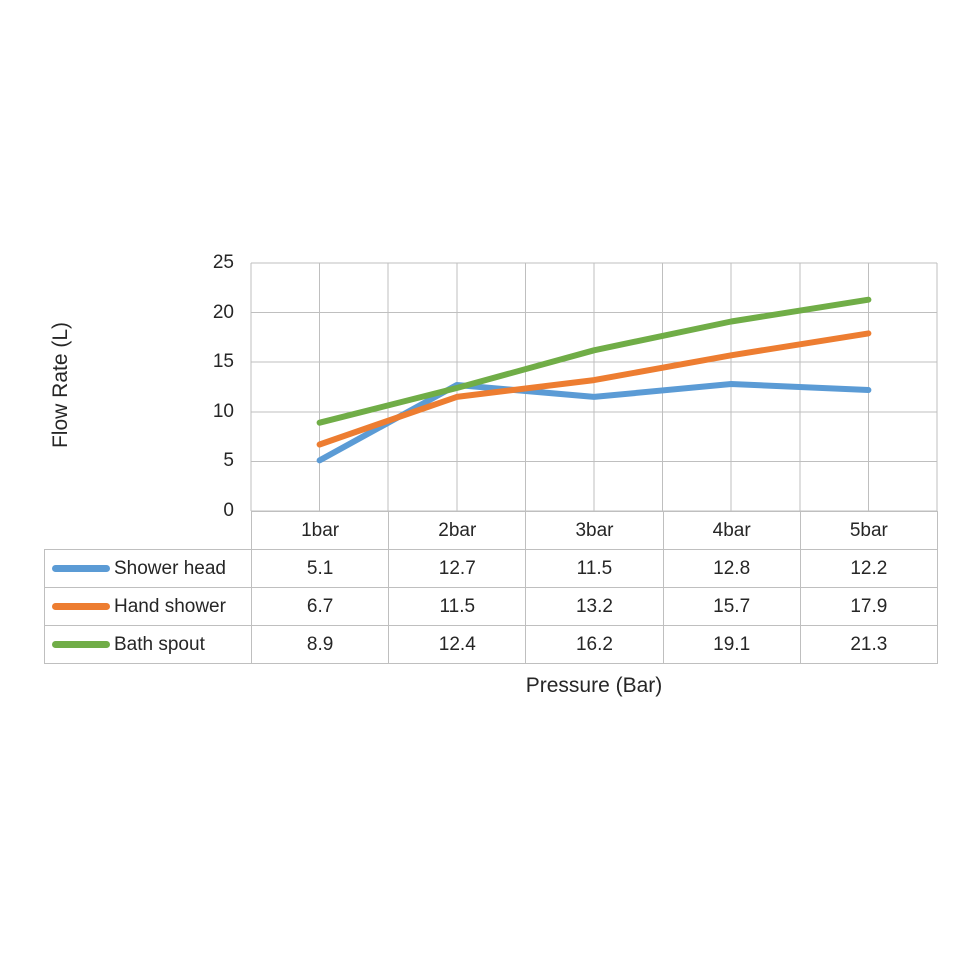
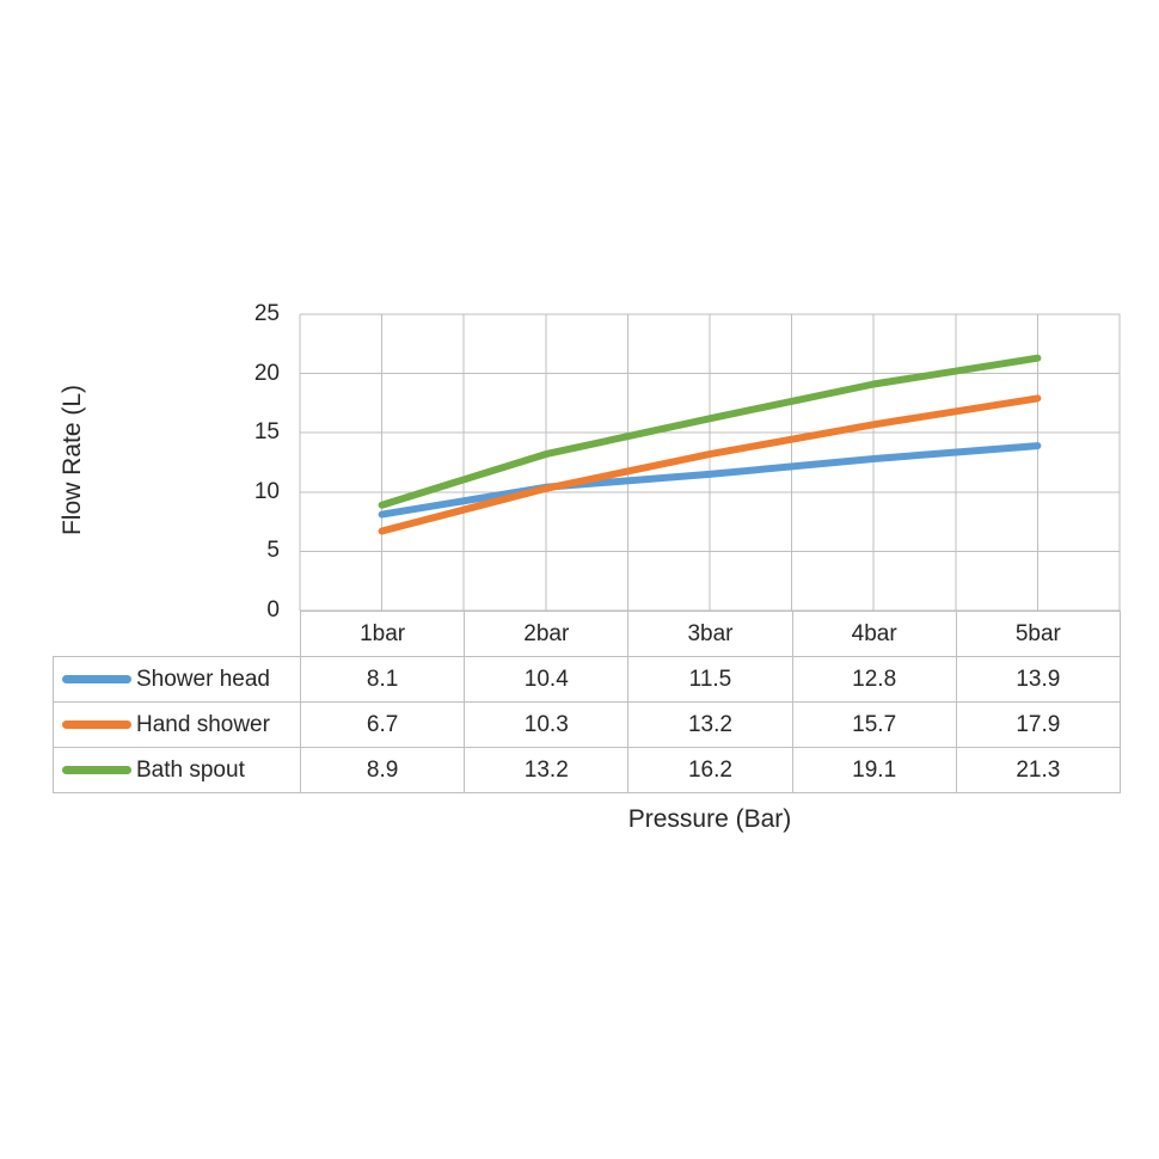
Shower head/1bar: 5.1 -> 8.1
Shower head/2bar: 12.7 -> 10.4
Hand shower/2bar: 11.5 -> 10.3
Bath spout/2bar: 12.4 -> 13.2
Shower head/5bar: 12.2 -> 13.9
